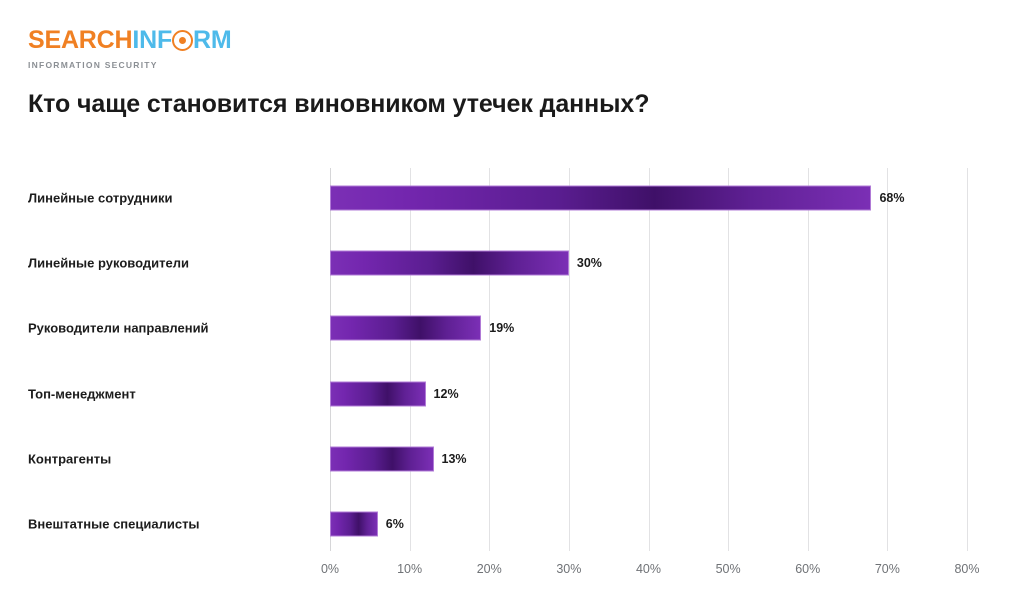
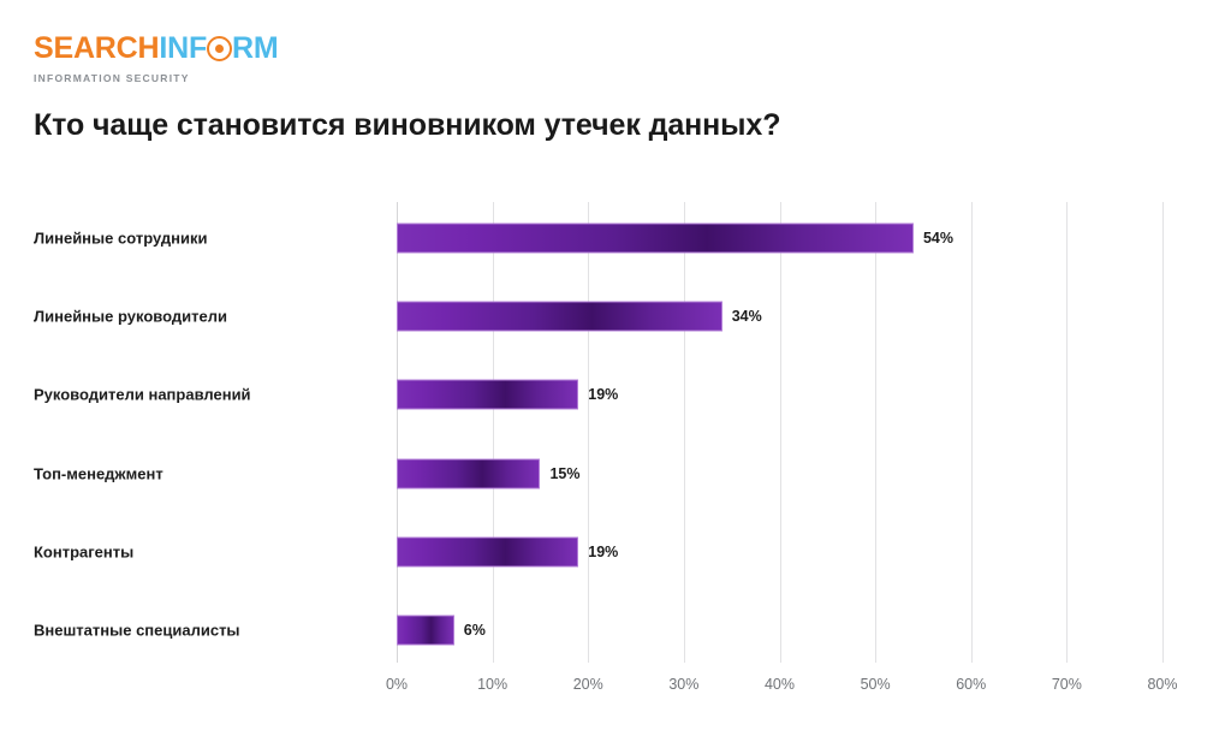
Линейные сотрудники: 68% -> 54%
Линейные руководители: 30% -> 34%
Топ-менеджмент: 12% -> 15%
Контрагенты: 13% -> 19%
